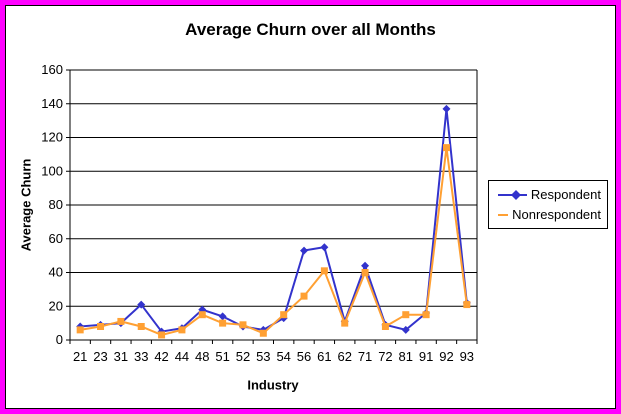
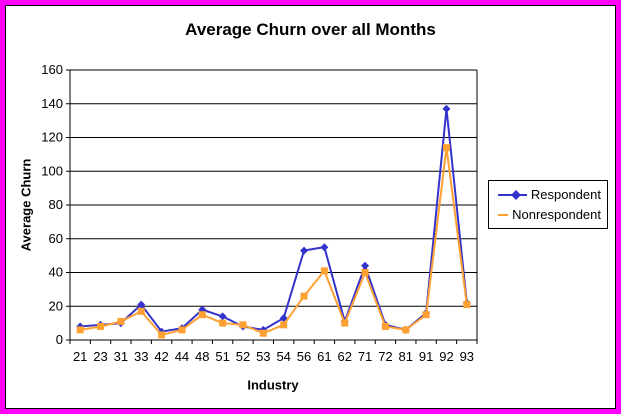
Nonrespondent/33: 8 -> 17
Nonrespondent/54: 15 -> 9
Nonrespondent/81: 15 -> 6
